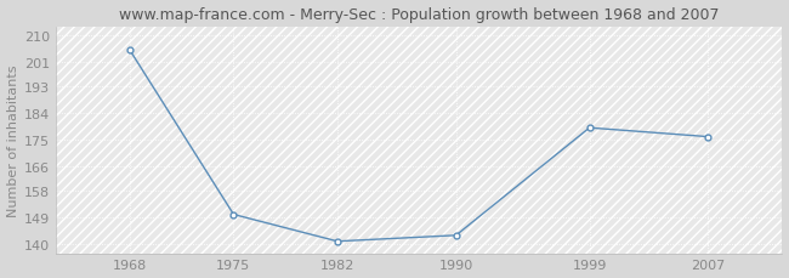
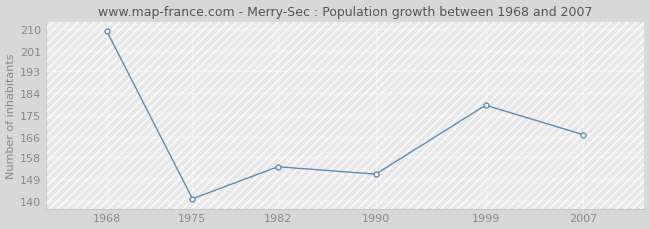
1968: 205 -> 209
1975: 150 -> 141
1982: 141 -> 154
1990: 143 -> 151
2007: 176 -> 167
